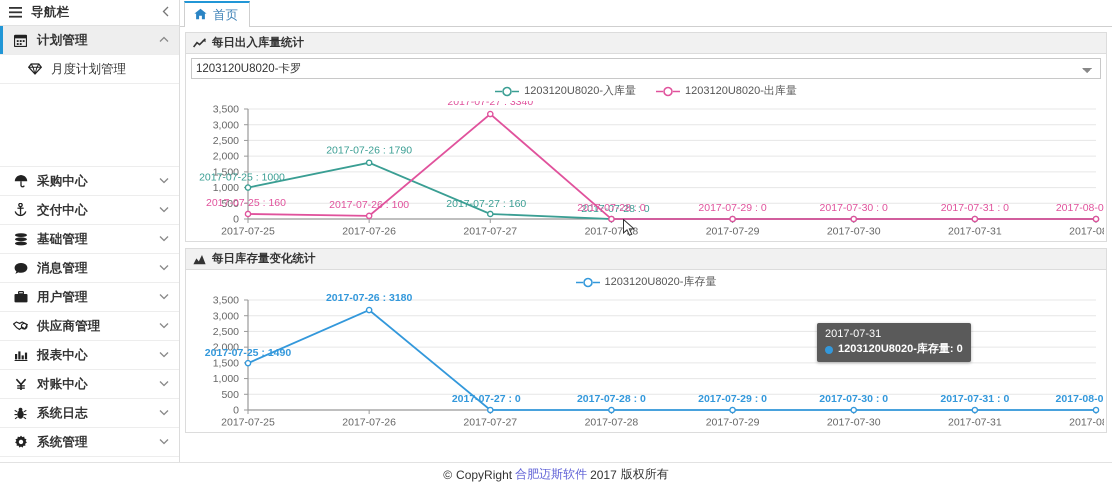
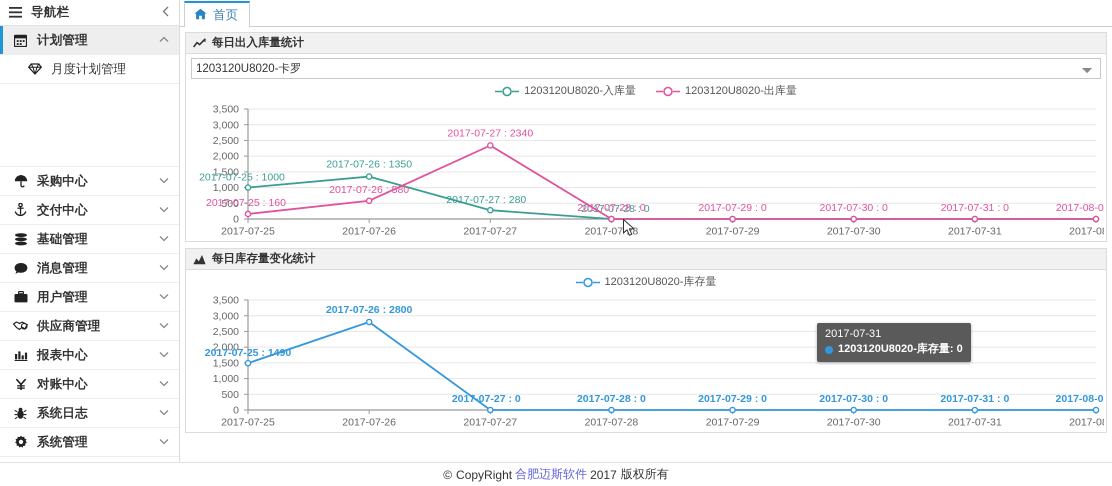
每日出入库量统计/1203120U8020-入库量/2017-07-26: 1790 -> 1350
每日出入库量统计/1203120U8020-出库量/2017-07-26: 100 -> 580
每日出入库量统计/1203120U8020-入库量/2017-07-27: 160 -> 280
每日出入库量统计/1203120U8020-出库量/2017-07-27: 3340 -> 2340
每日库存量变化统计/2017-07-26: 3180 -> 2800
